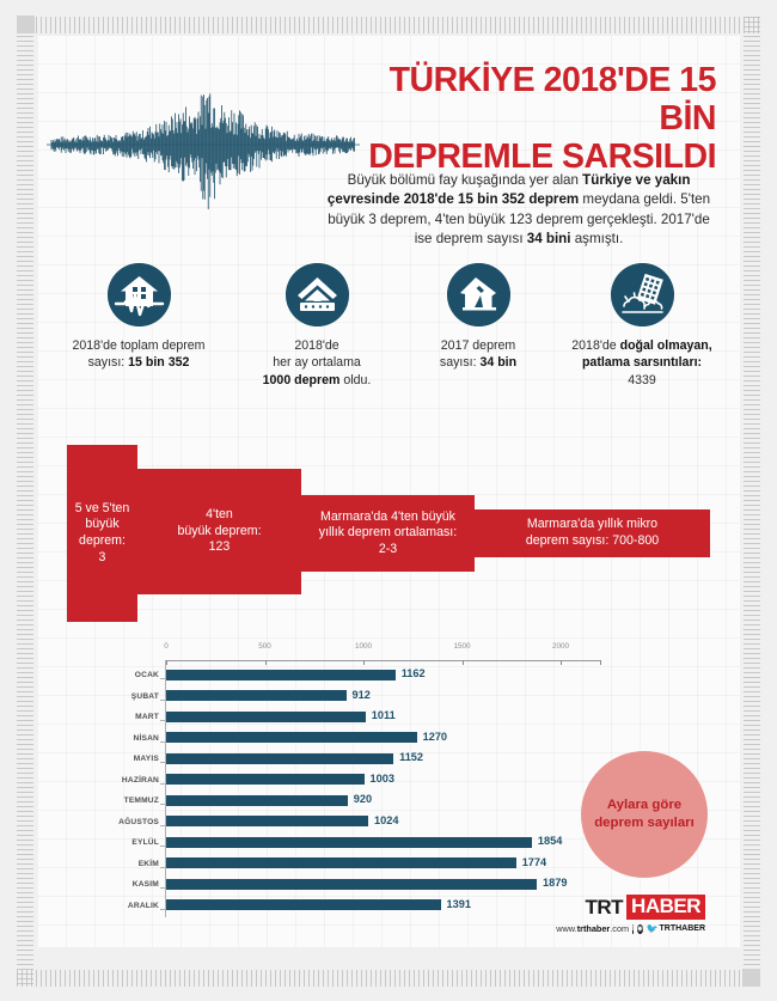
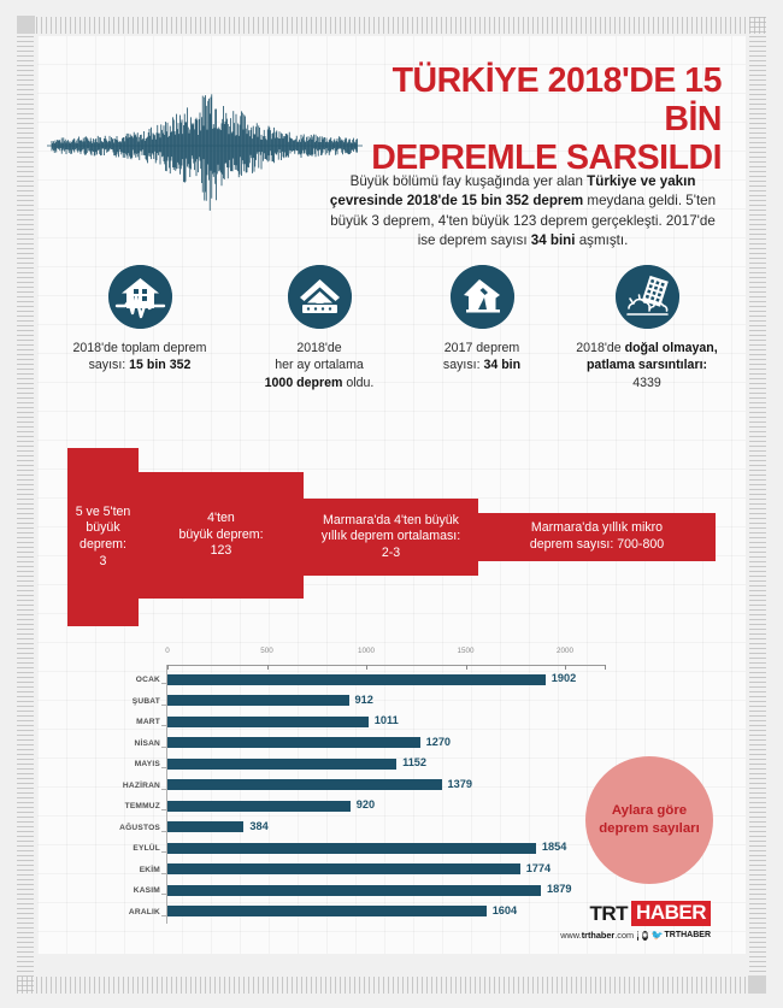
OCAK: 1162 -> 1902
HAZİRAN: 1003 -> 1379
AĞUSTOS: 1024 -> 384
ARALIK: 1391 -> 1604
